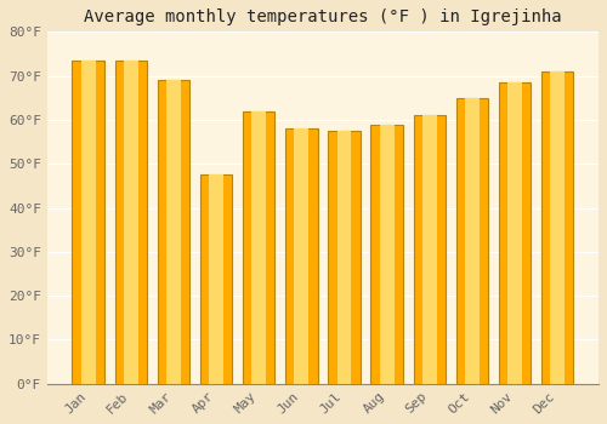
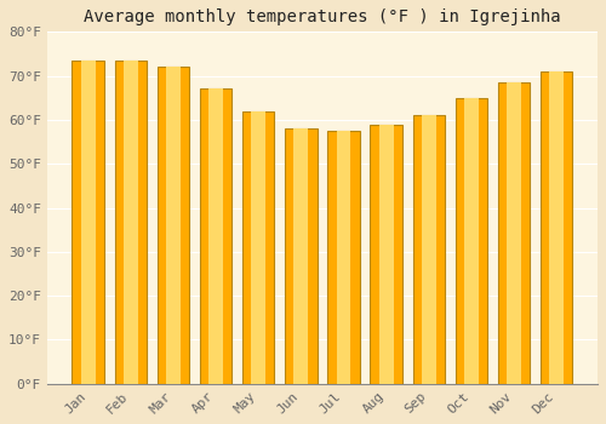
Mar: 69.0°F -> 72.0°F
Apr: 47.5°F -> 67.0°F
